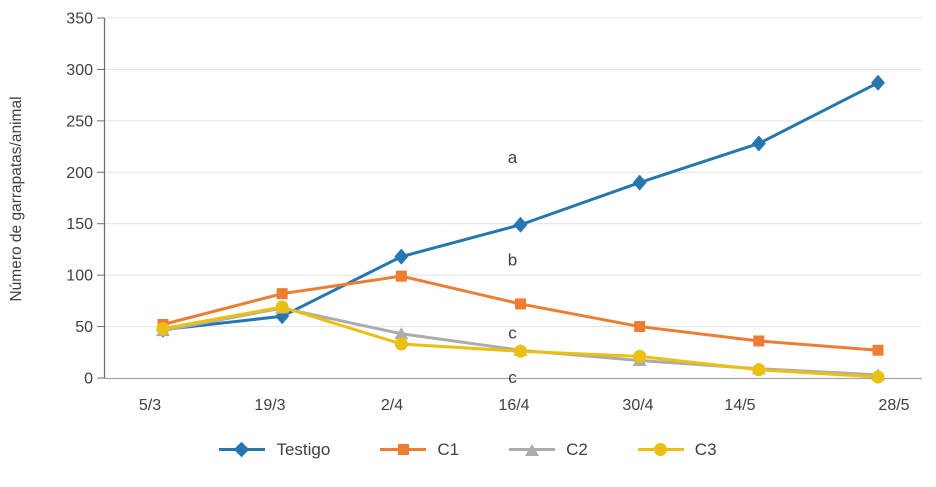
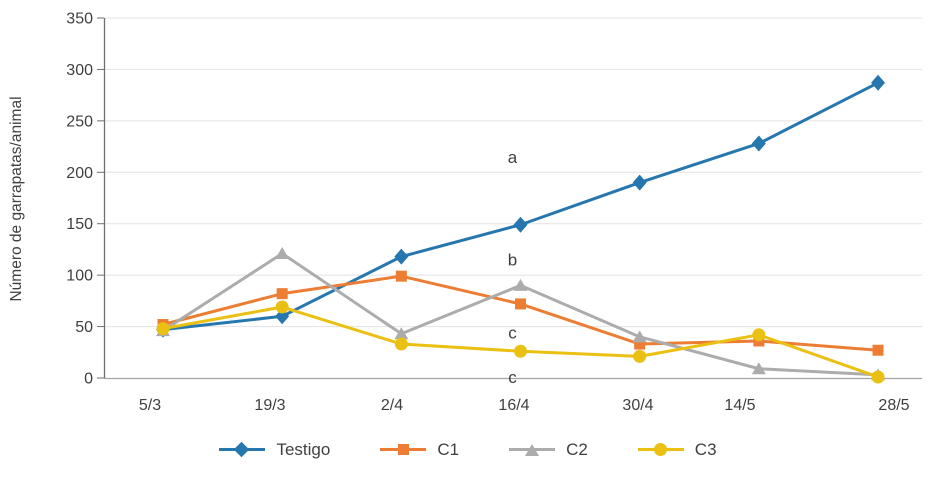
C2/19/3: 68 -> 121
C2/16/4: 27 -> 90
C1/30/4: 50 -> 33
C2/30/4: 17 -> 40
C3/14/5: 8 -> 42
